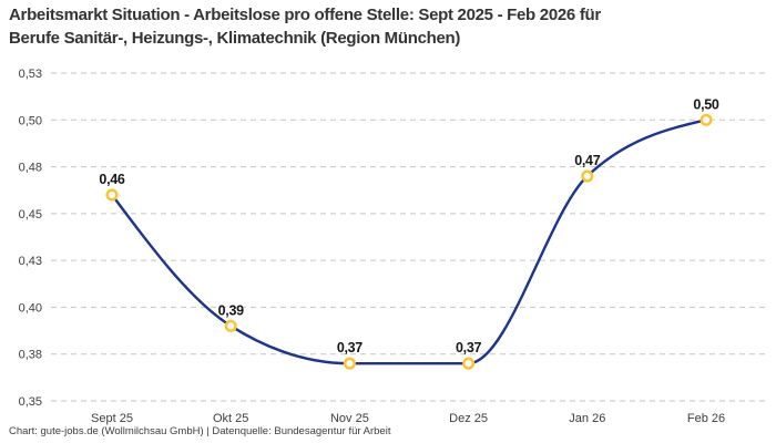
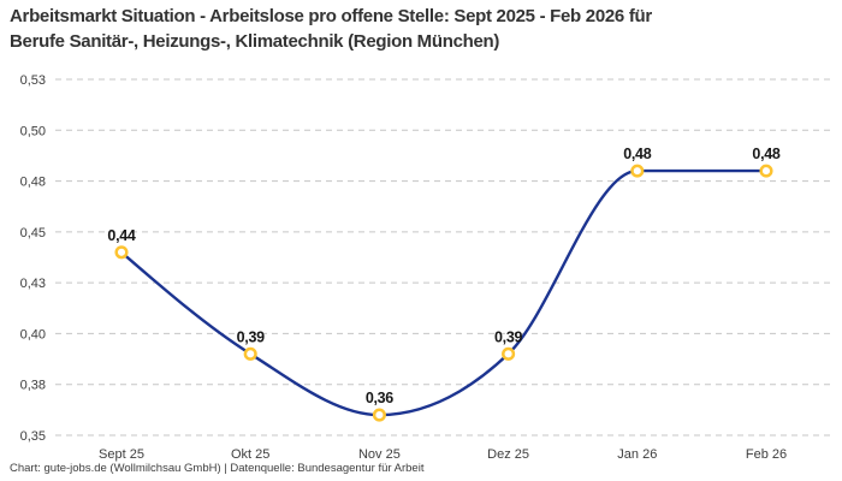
Sept 25: 0,46 -> 0,44
Nov 25: 0,37 -> 0,36
Dez 25: 0,37 -> 0,39
Jan 26: 0,47 -> 0,48
Feb 26: 0,50 -> 0,48
